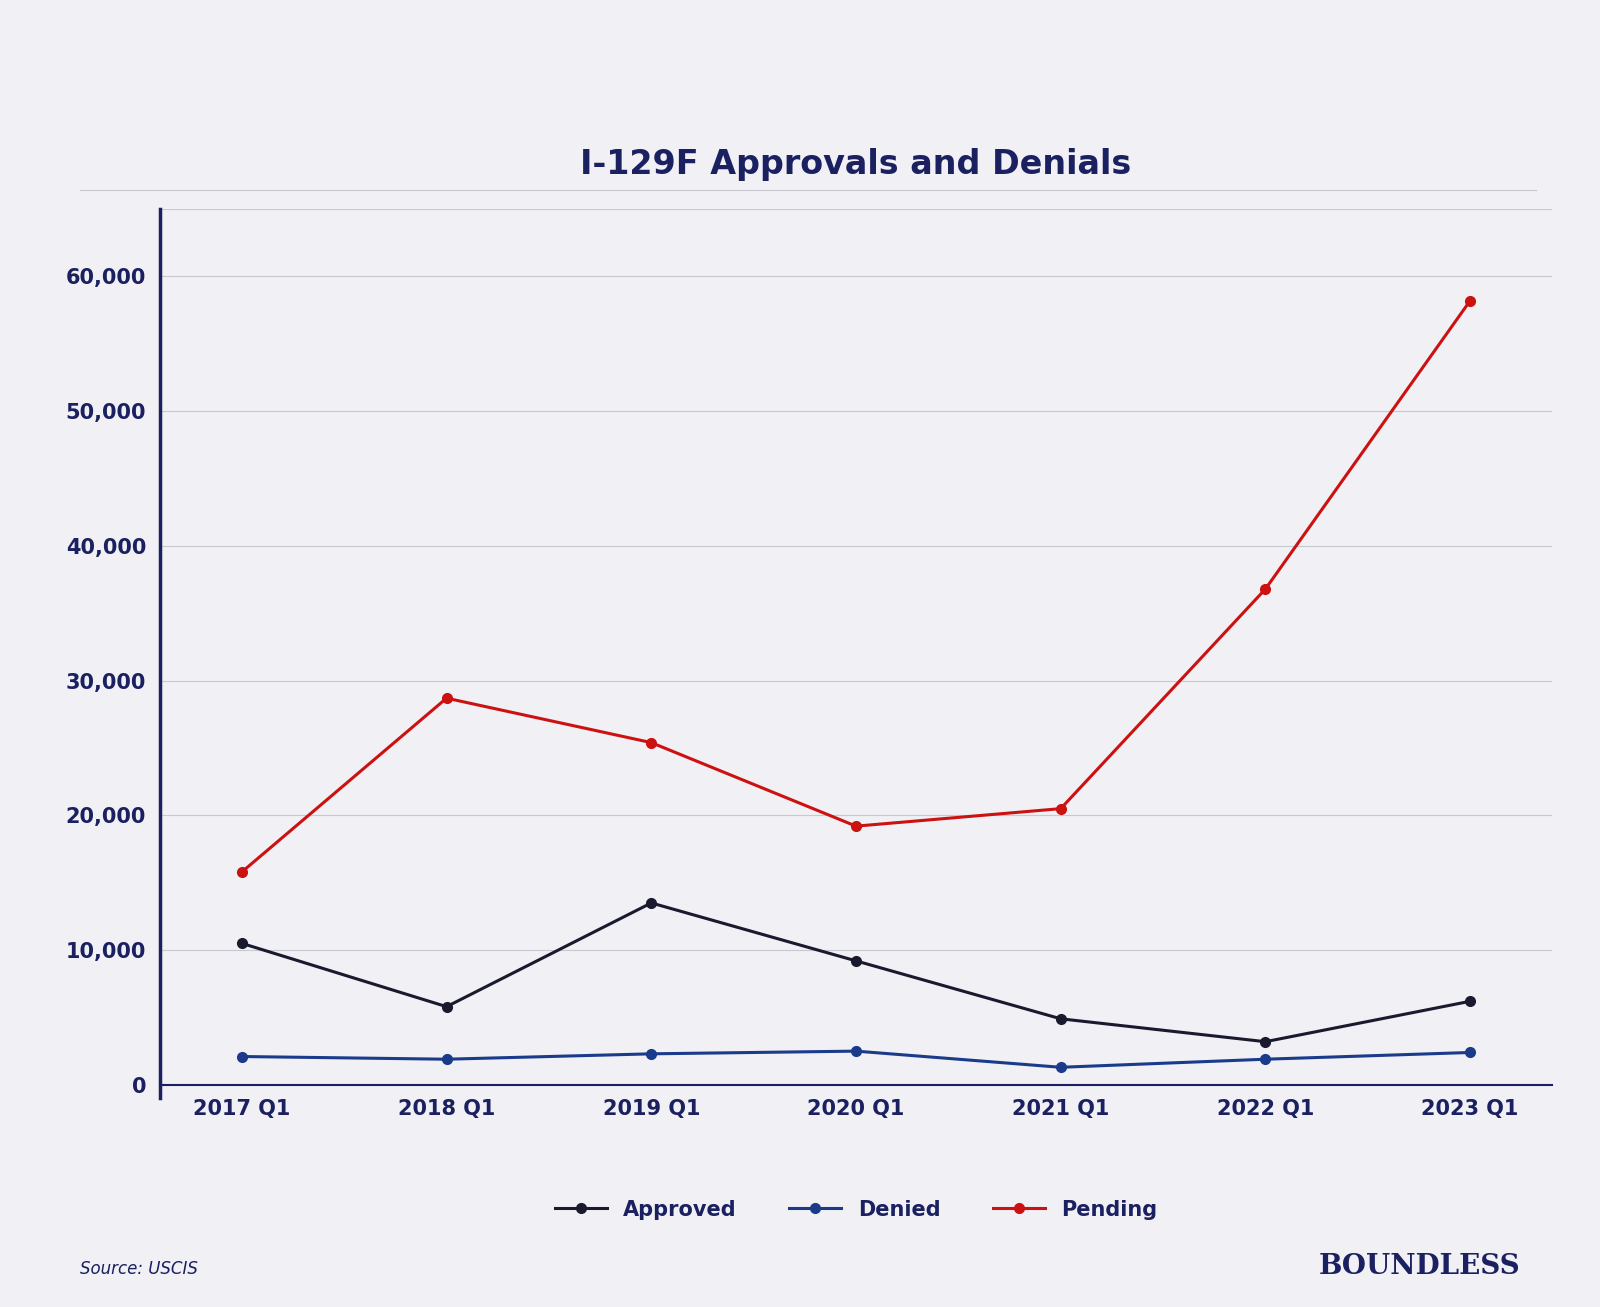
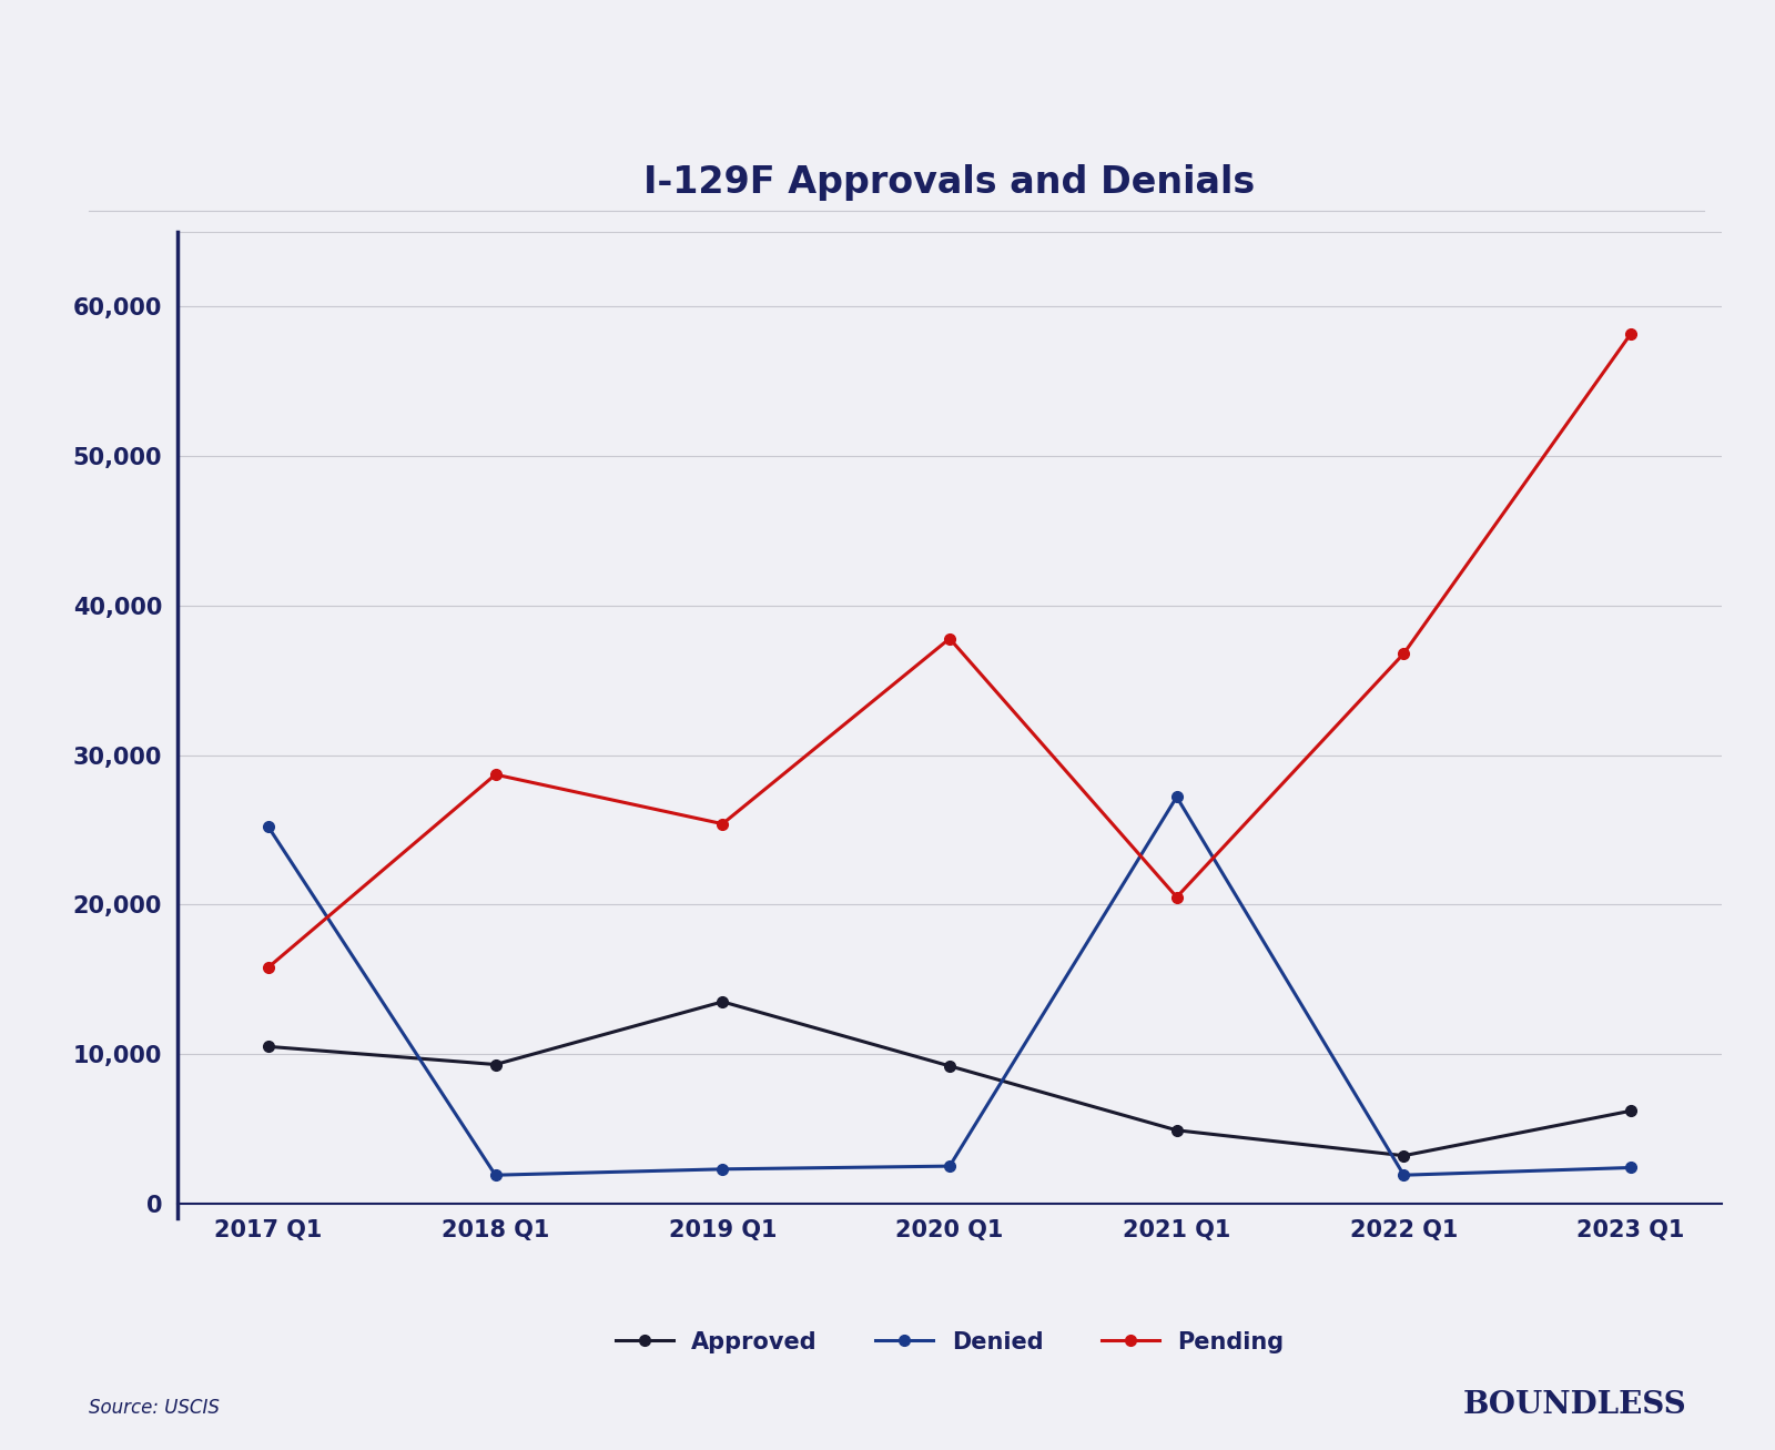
Denied/2017 Q1: 2,100 -> 25,200
Approved/2018 Q1: 5,800 -> 9,300
Pending/2020 Q1: 19,200 -> 37,800
Denied/2021 Q1: 1,300 -> 27,200
